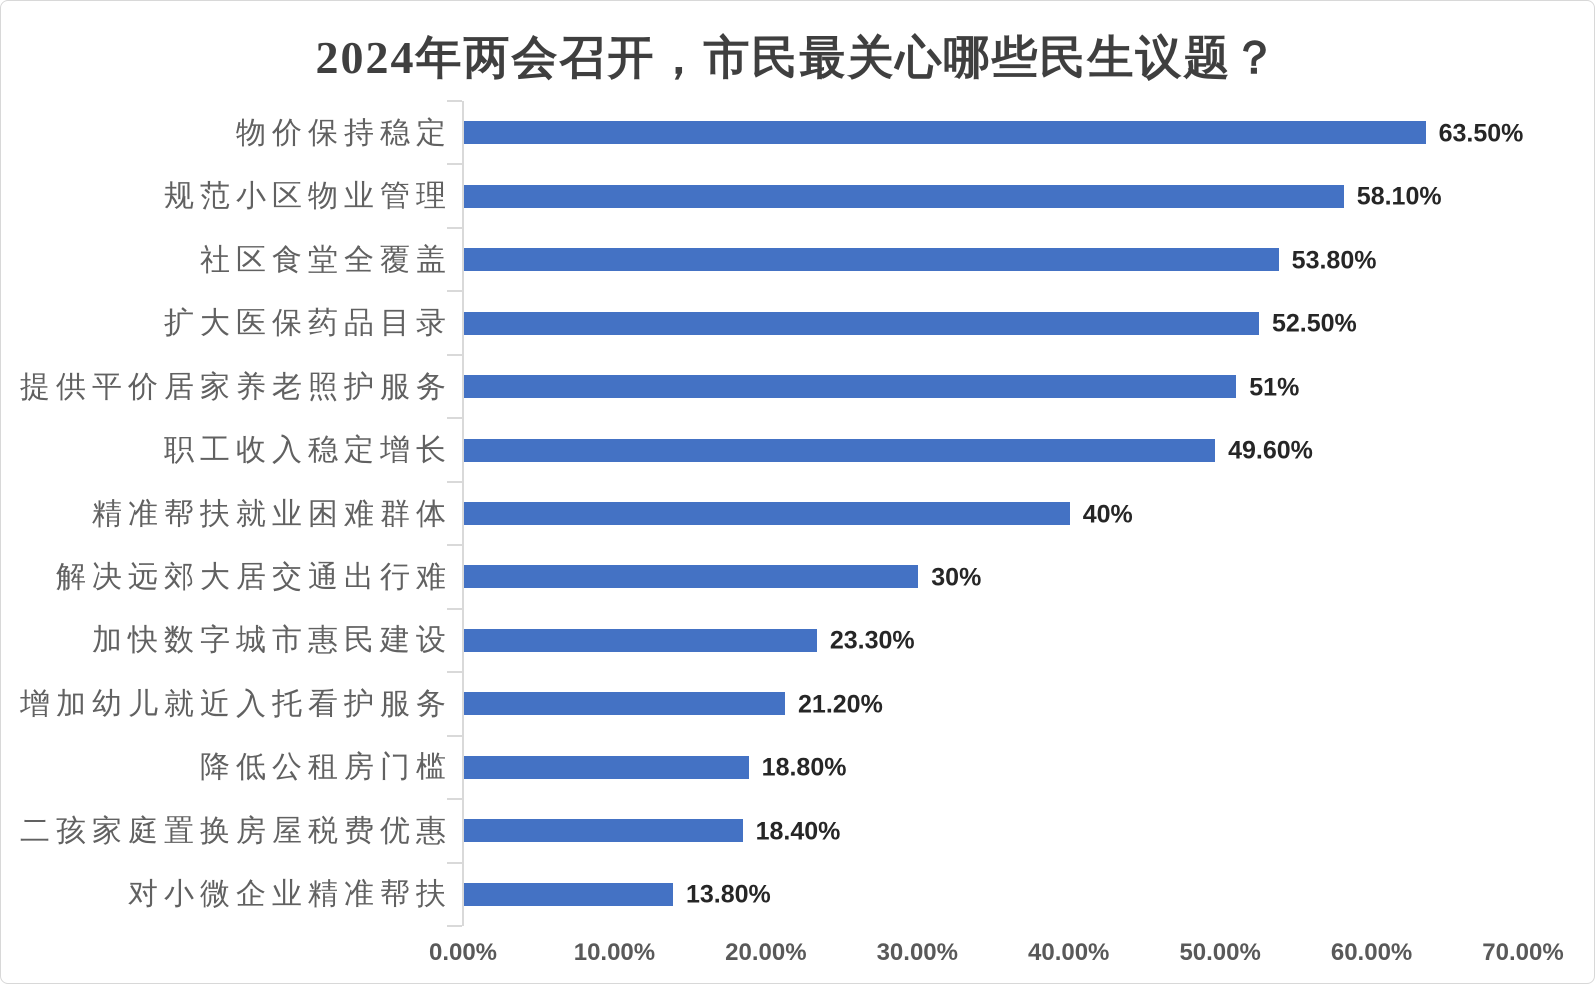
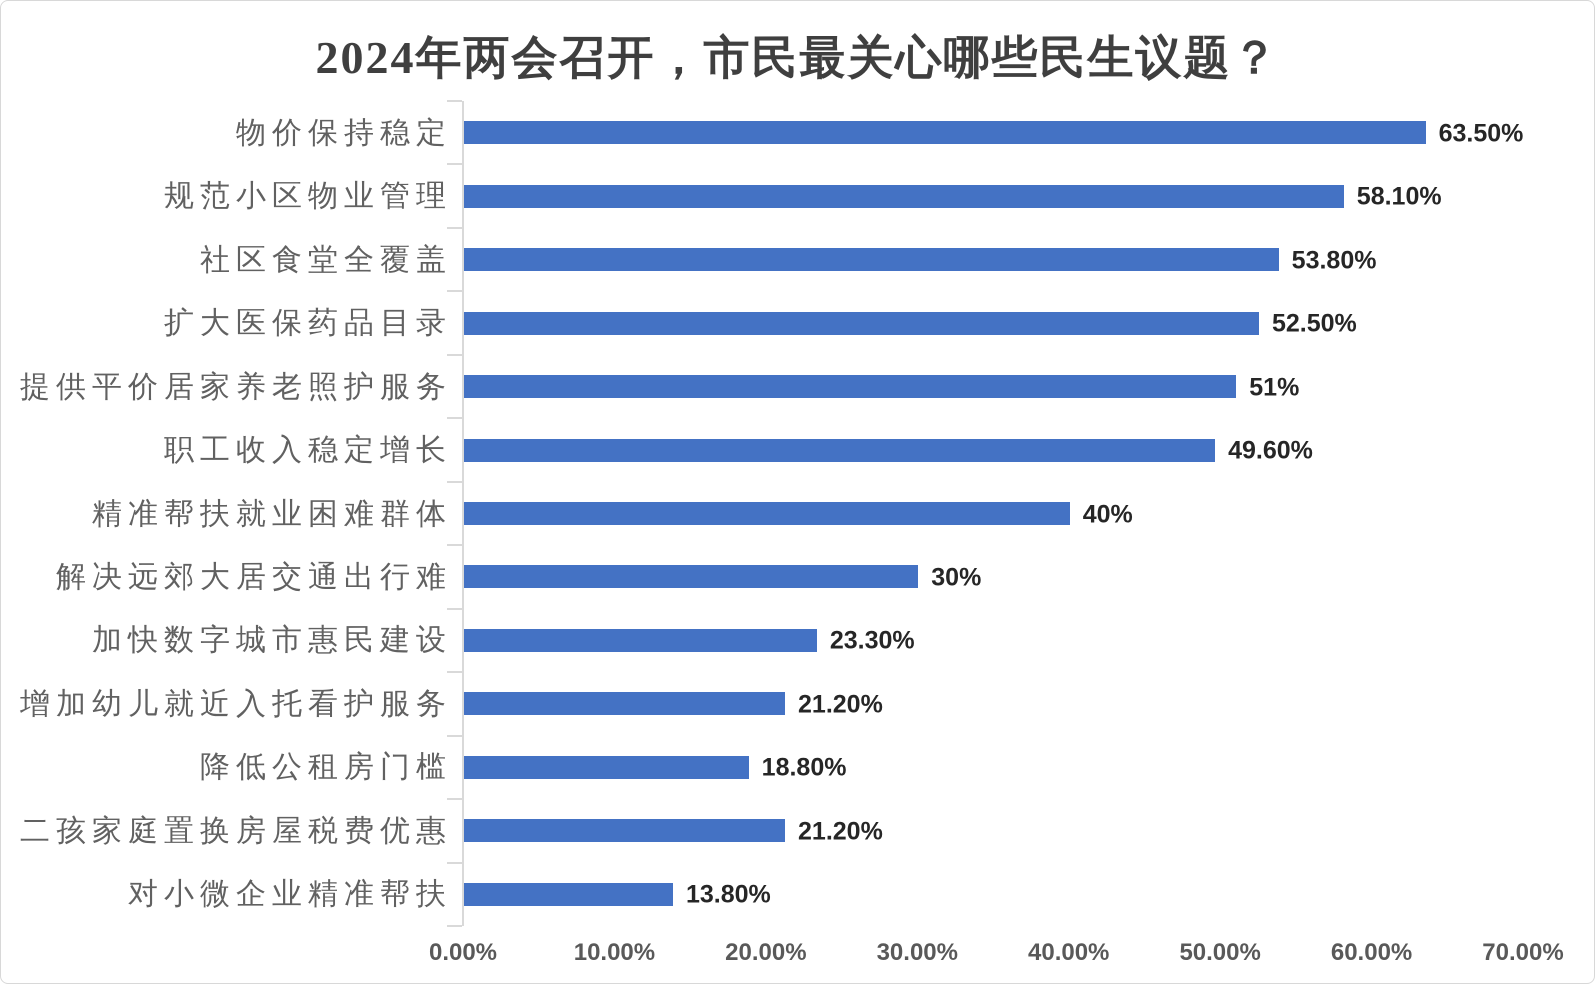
二孩家庭置换房屋税费优惠: 18.40% -> 21.20%
